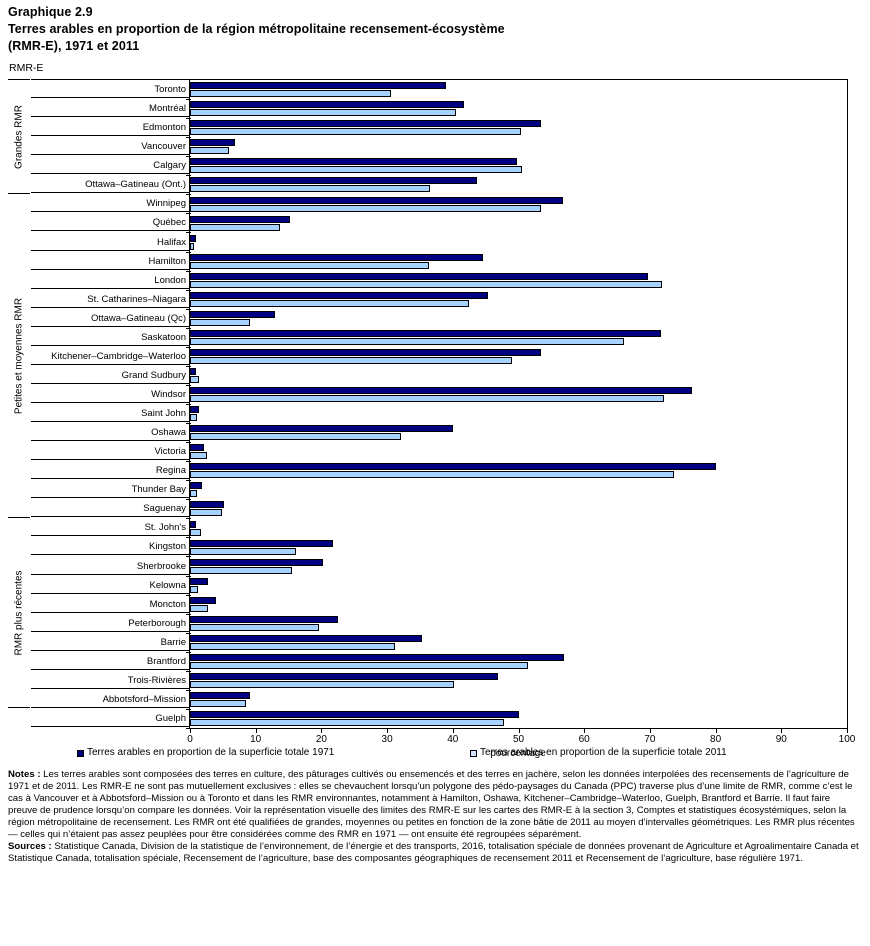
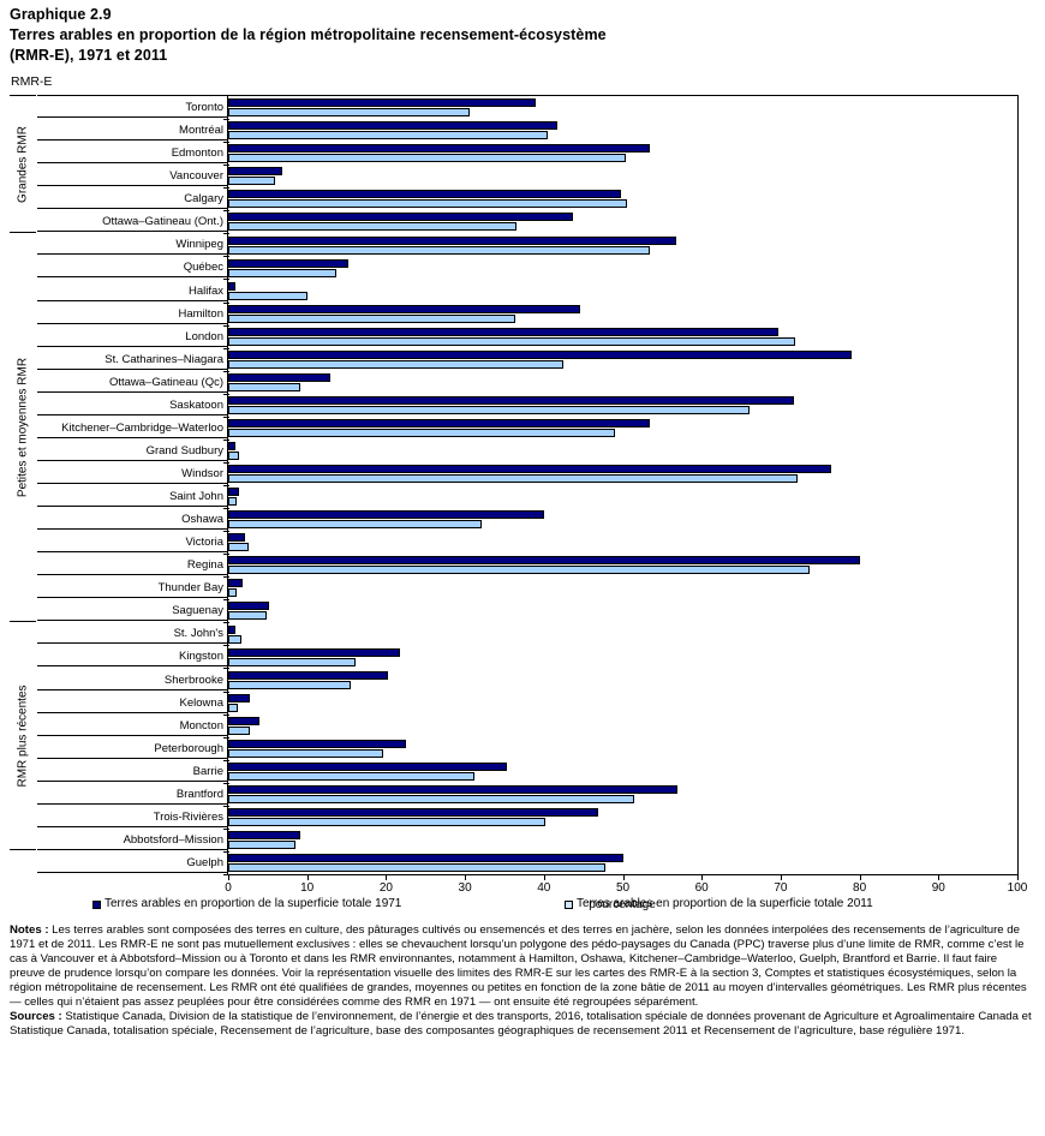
Terres arables en proportion de la superficie totale 2011/Halifax: 1 -> 10
Terres arables en proportion de la superficie totale 1971/St. Catharines–Niagara: 45 -> 79
